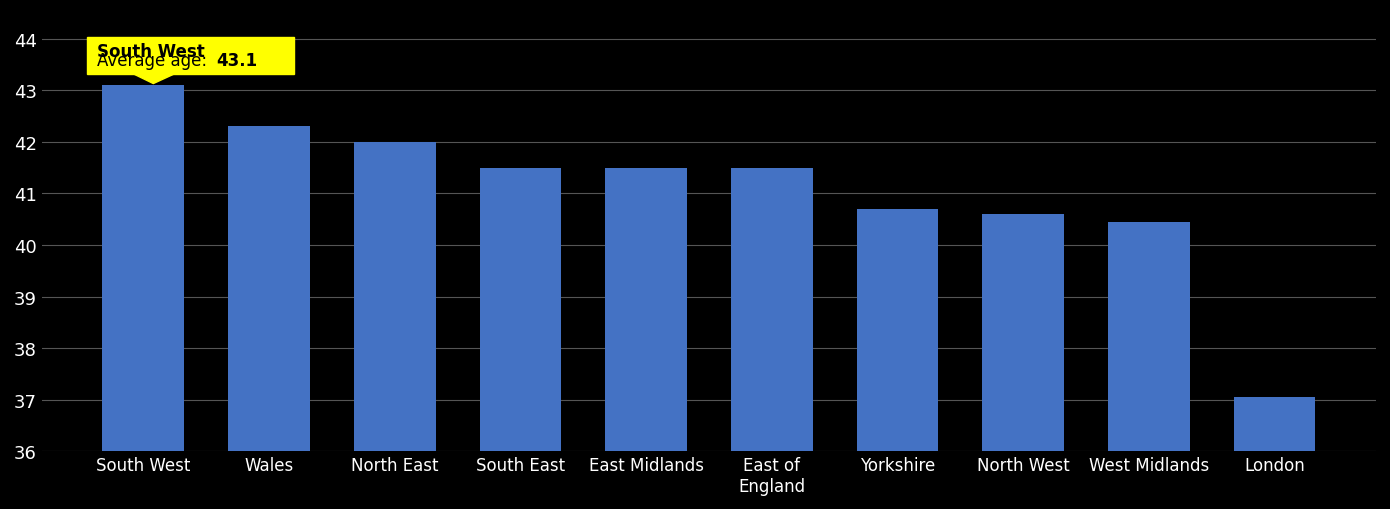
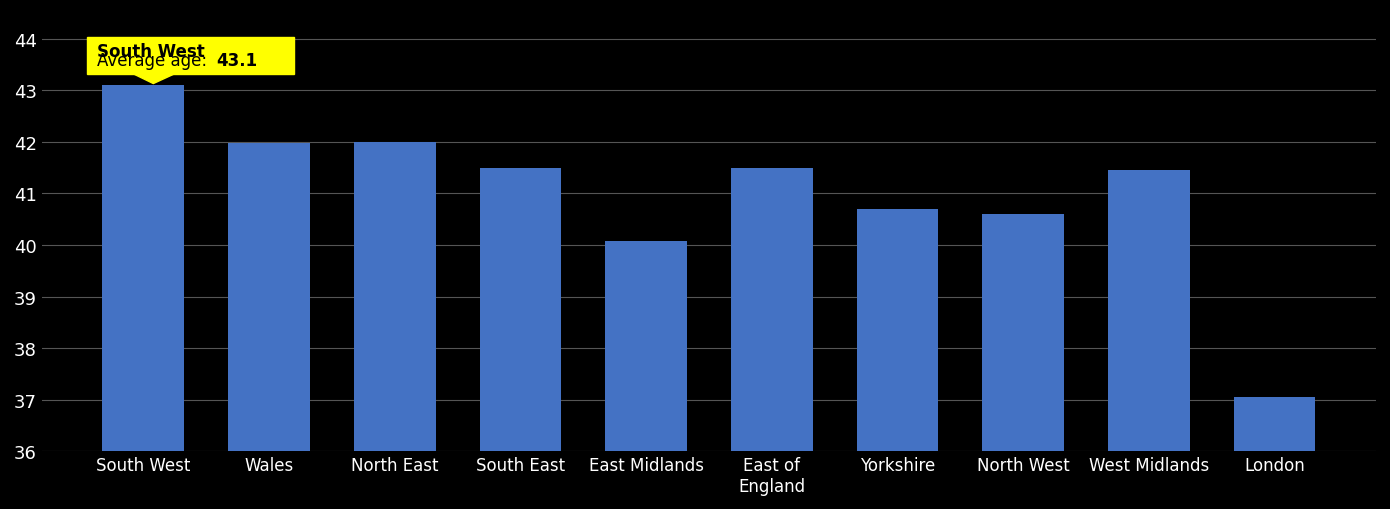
Wales: 42.30 -> 41.98
East Midlands: 41.50 -> 40.08
West Midlands: 40.45 -> 41.46
